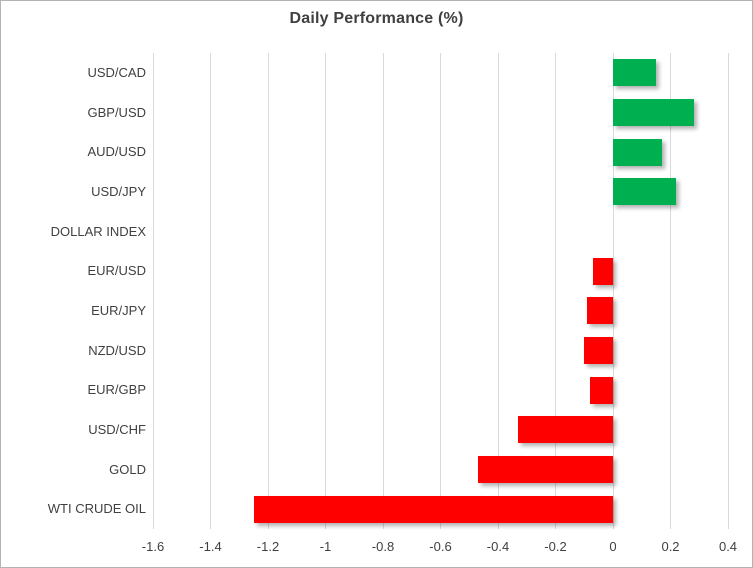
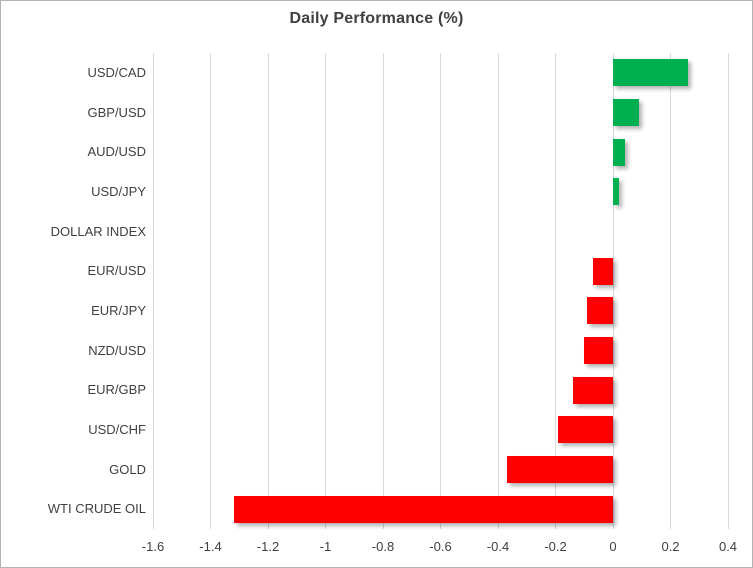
USD/CAD: 0.15 -> 0.26
GBP/USD: 0.28 -> 0.09
AUD/USD: 0.17 -> 0.04
USD/JPY: 0.22 -> 0.02
EUR/GBP: -0.08 -> -0.14
USD/CHF: -0.33 -> -0.19
GOLD: -0.47 -> -0.37
WTI CRUDE OIL: -1.25 -> -1.32
